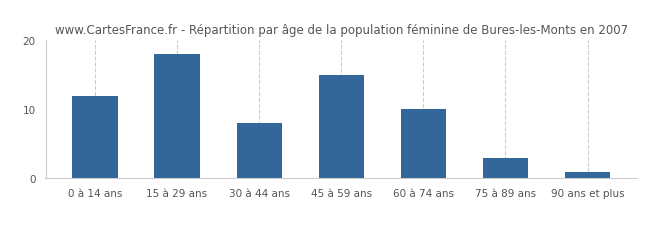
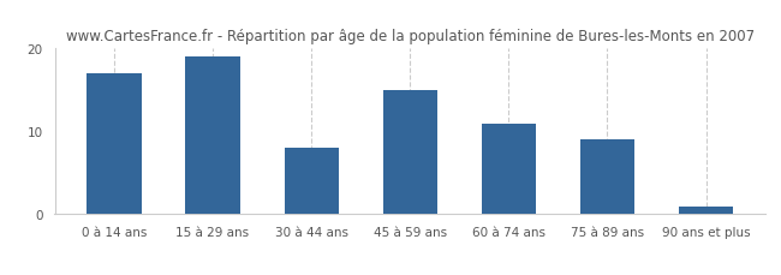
0 à 14 ans: 12 -> 17
15 à 29 ans: 18 -> 19
60 à 74 ans: 10 -> 11
75 à 89 ans: 3 -> 9
